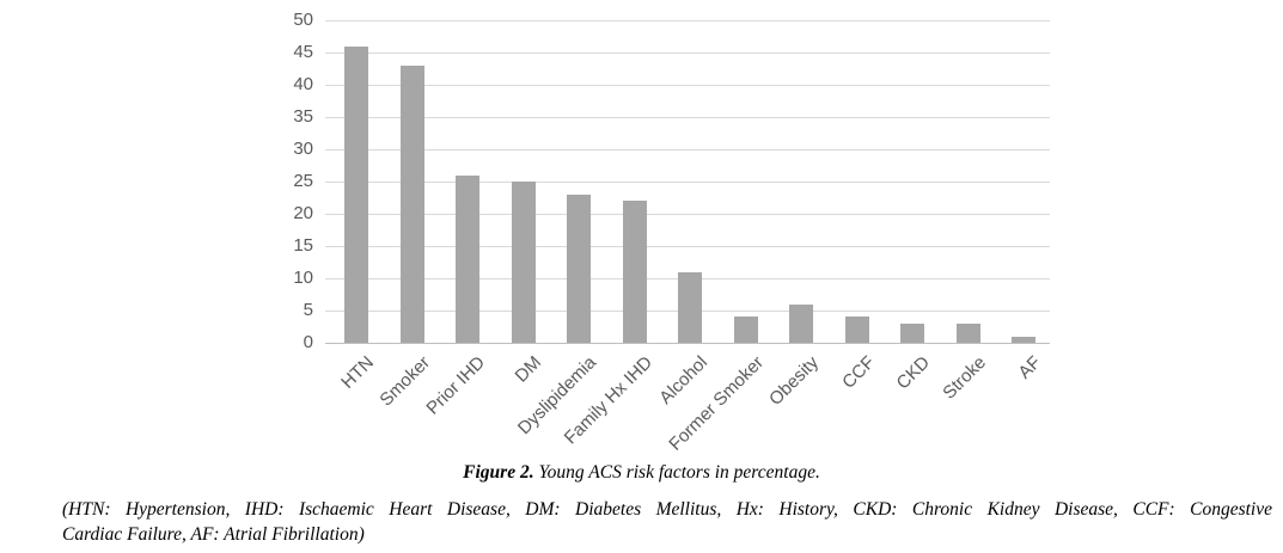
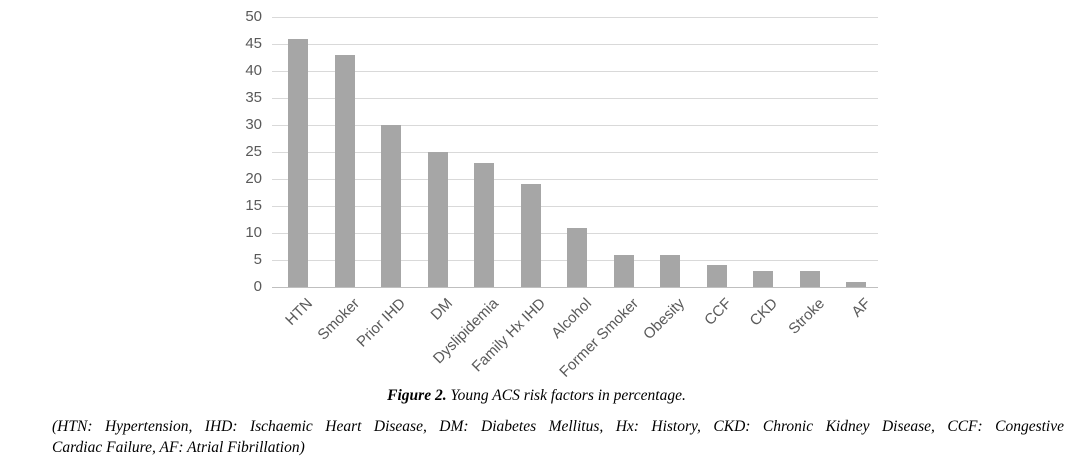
Prior IHD: 26 -> 30
Family Hx IHD: 22 -> 19
Former Smoker: 4 -> 6
